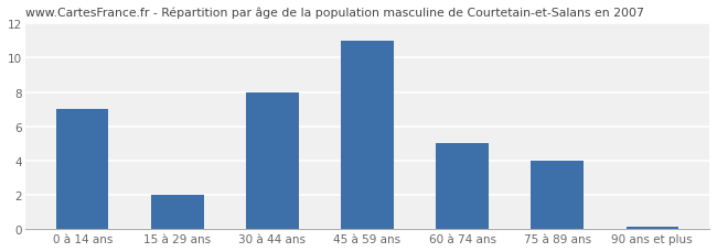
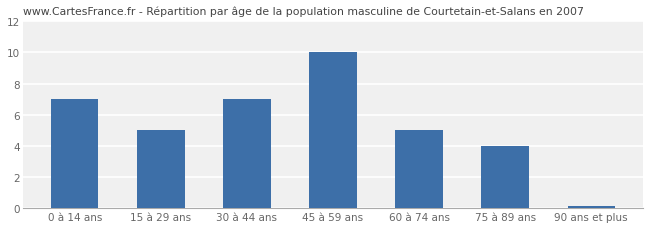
15 à 29 ans: 2.0 -> 5.0
30 à 44 ans: 8.0 -> 7.0
45 à 59 ans: 11.0 -> 10.0
